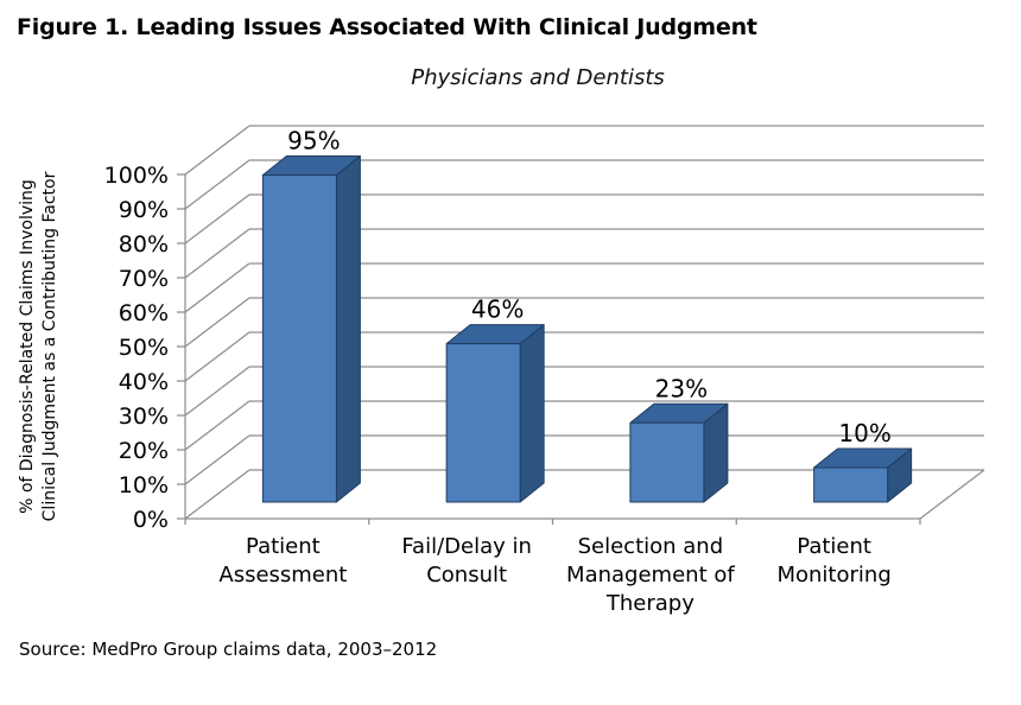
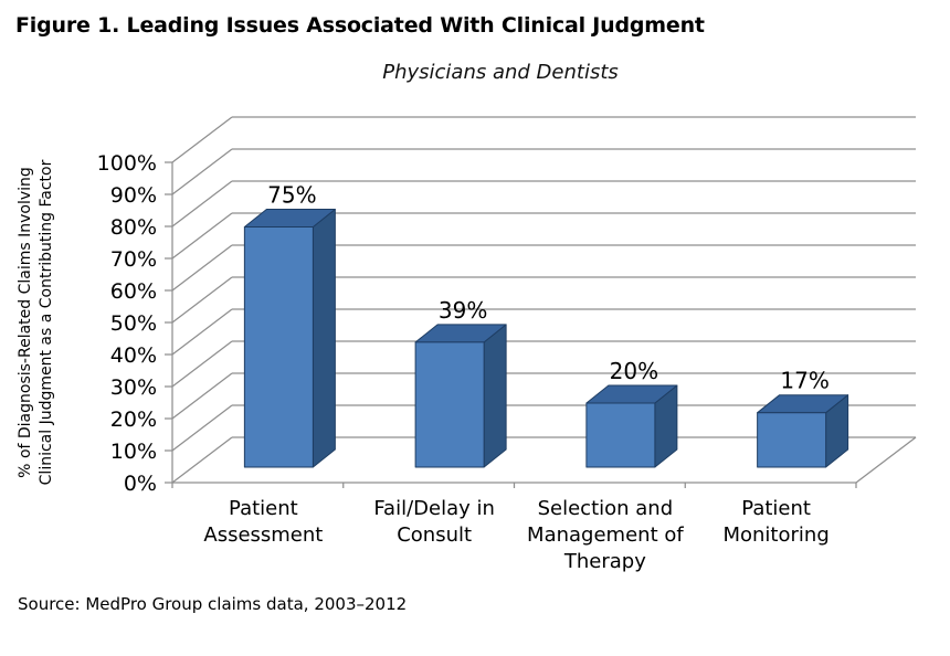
Patient Assessment: 95% -> 75%
Fail/Delay in Consult: 46% -> 39%
Selection and Management of Therapy: 23% -> 20%
Patient Monitoring: 10% -> 17%
